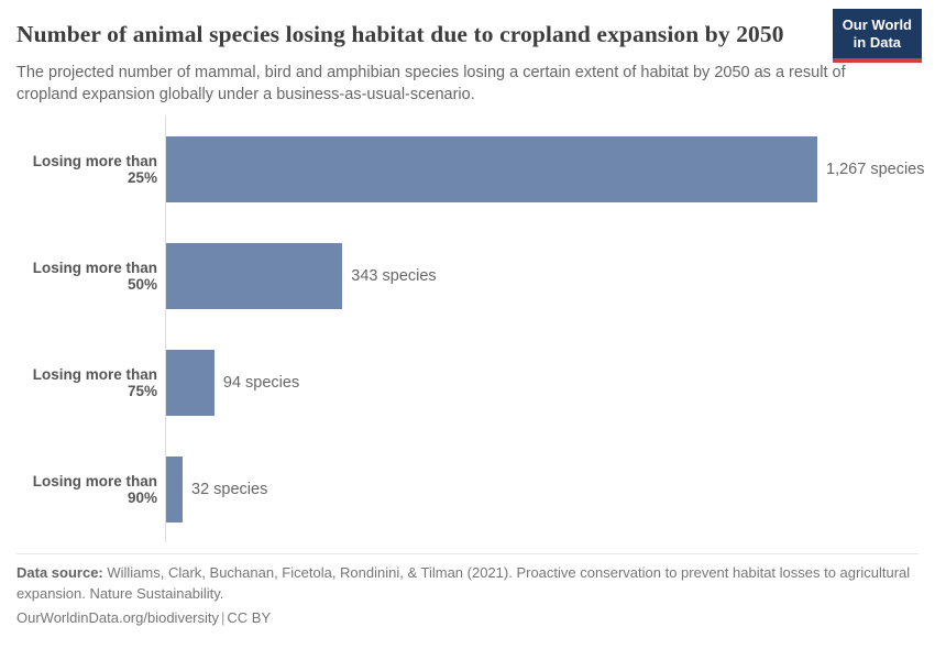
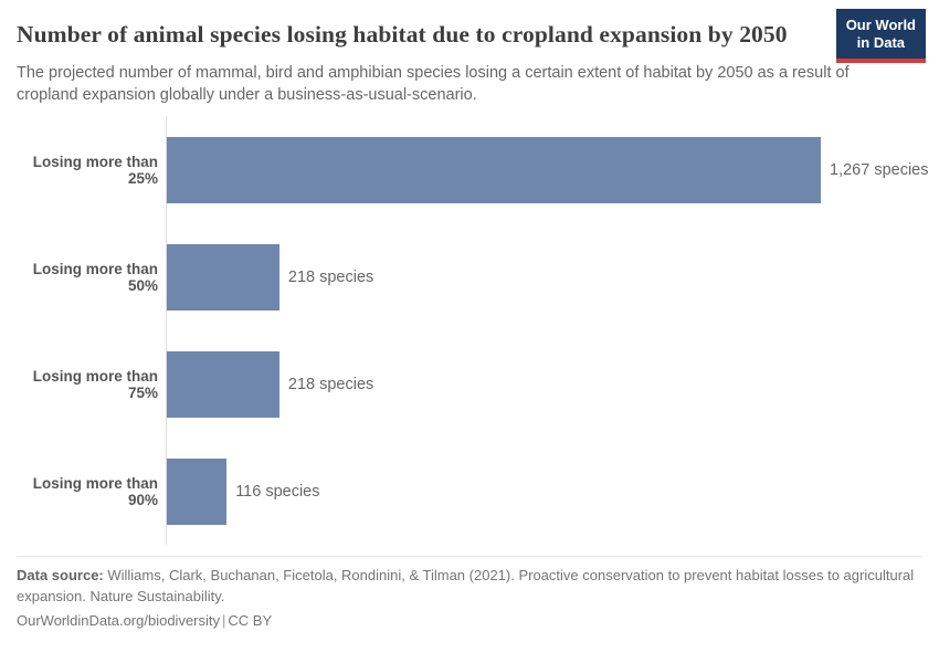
Losing more than 50%: 343 -> 218
Losing more than 75%: 94 -> 218
Losing more than 90%: 32 -> 116
